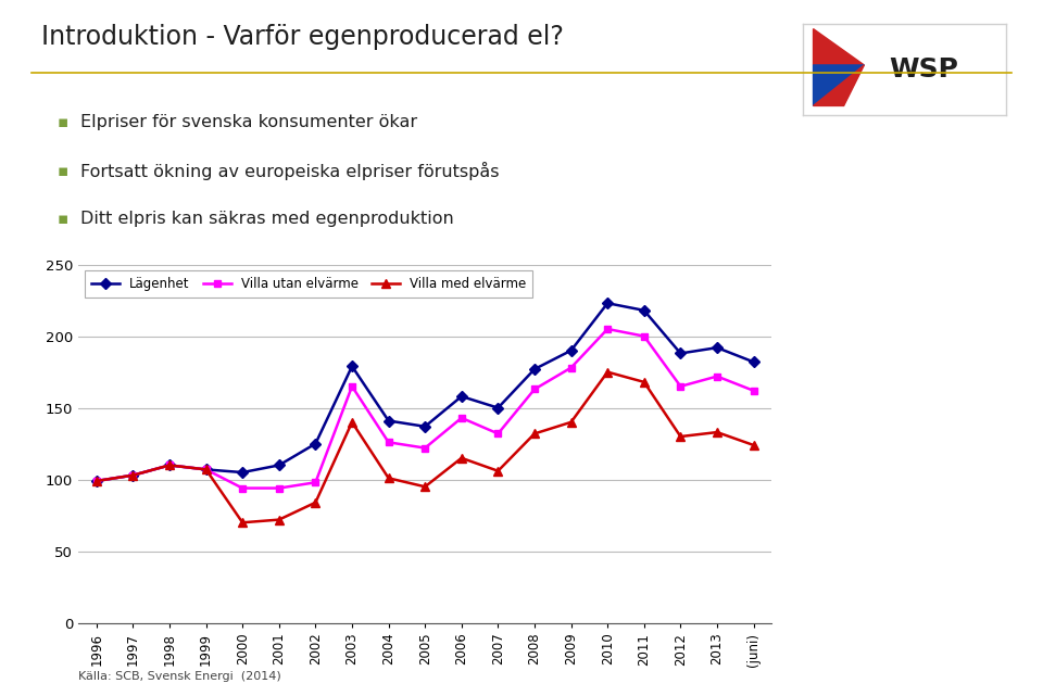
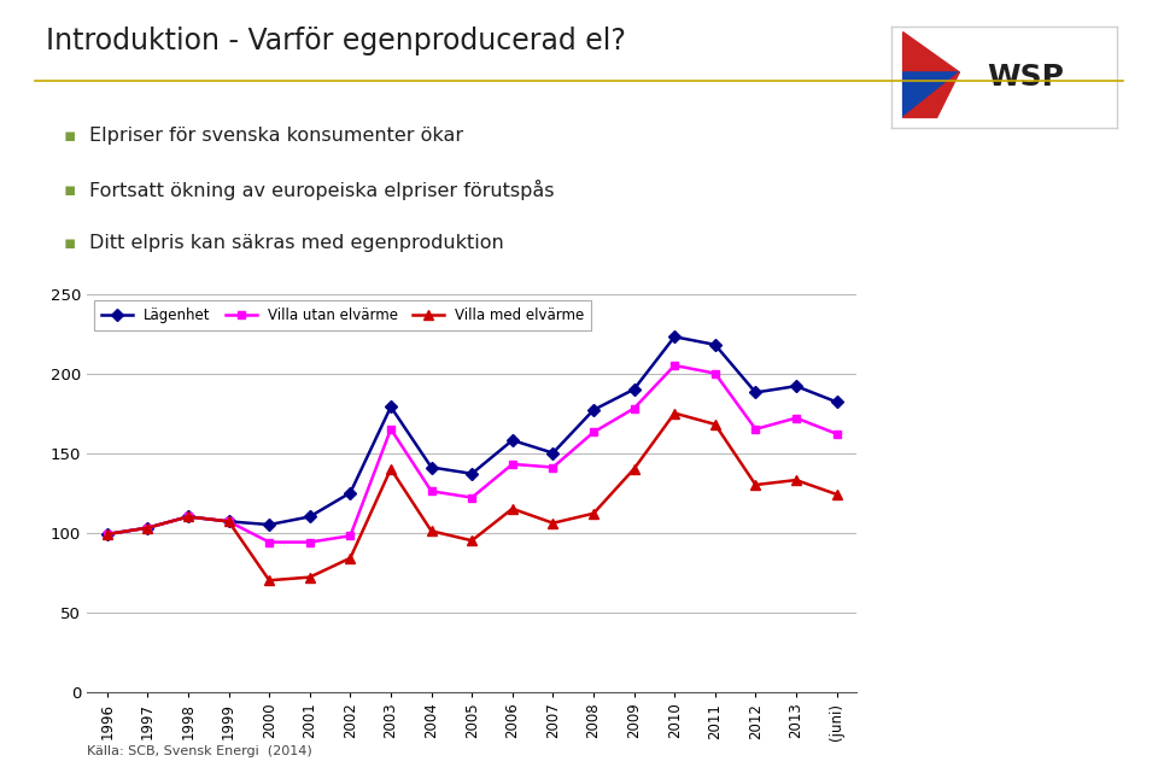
Villa utan elvärme/2007: 132 -> 141
Villa med elvärme/2008: 132 -> 112
